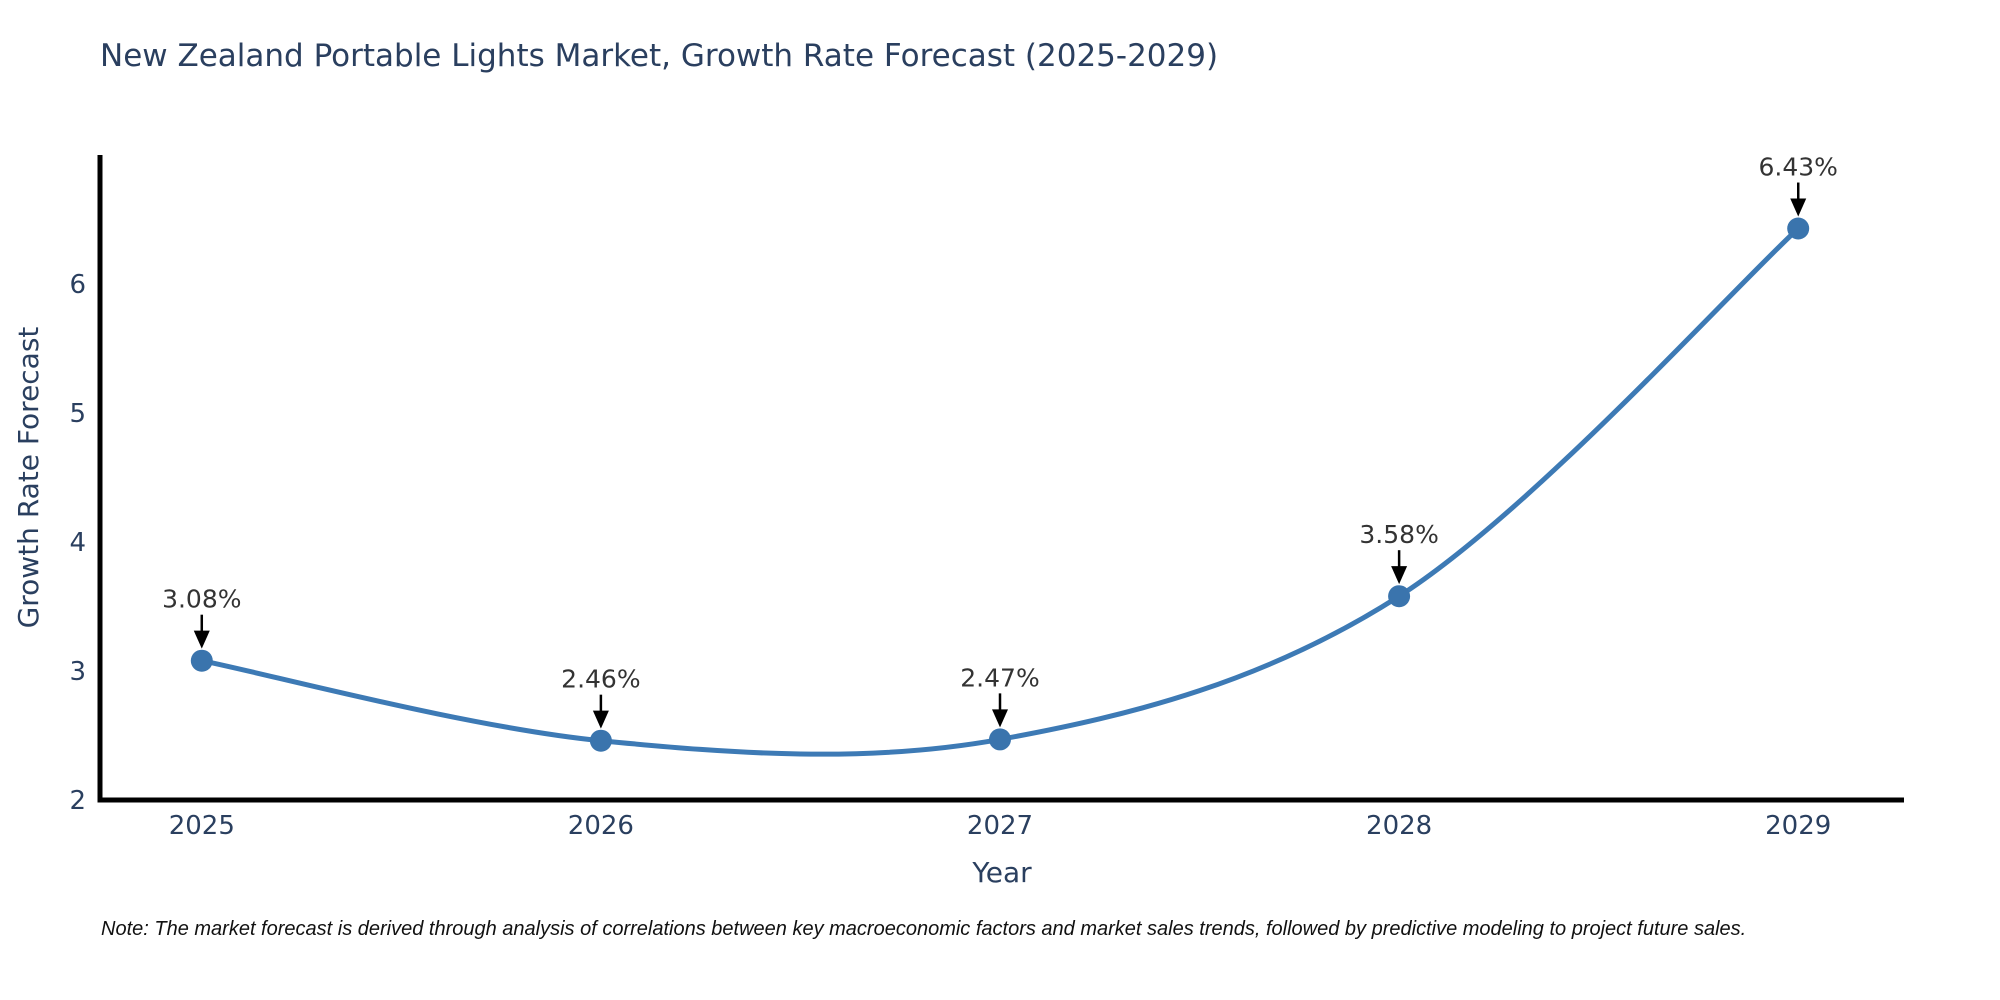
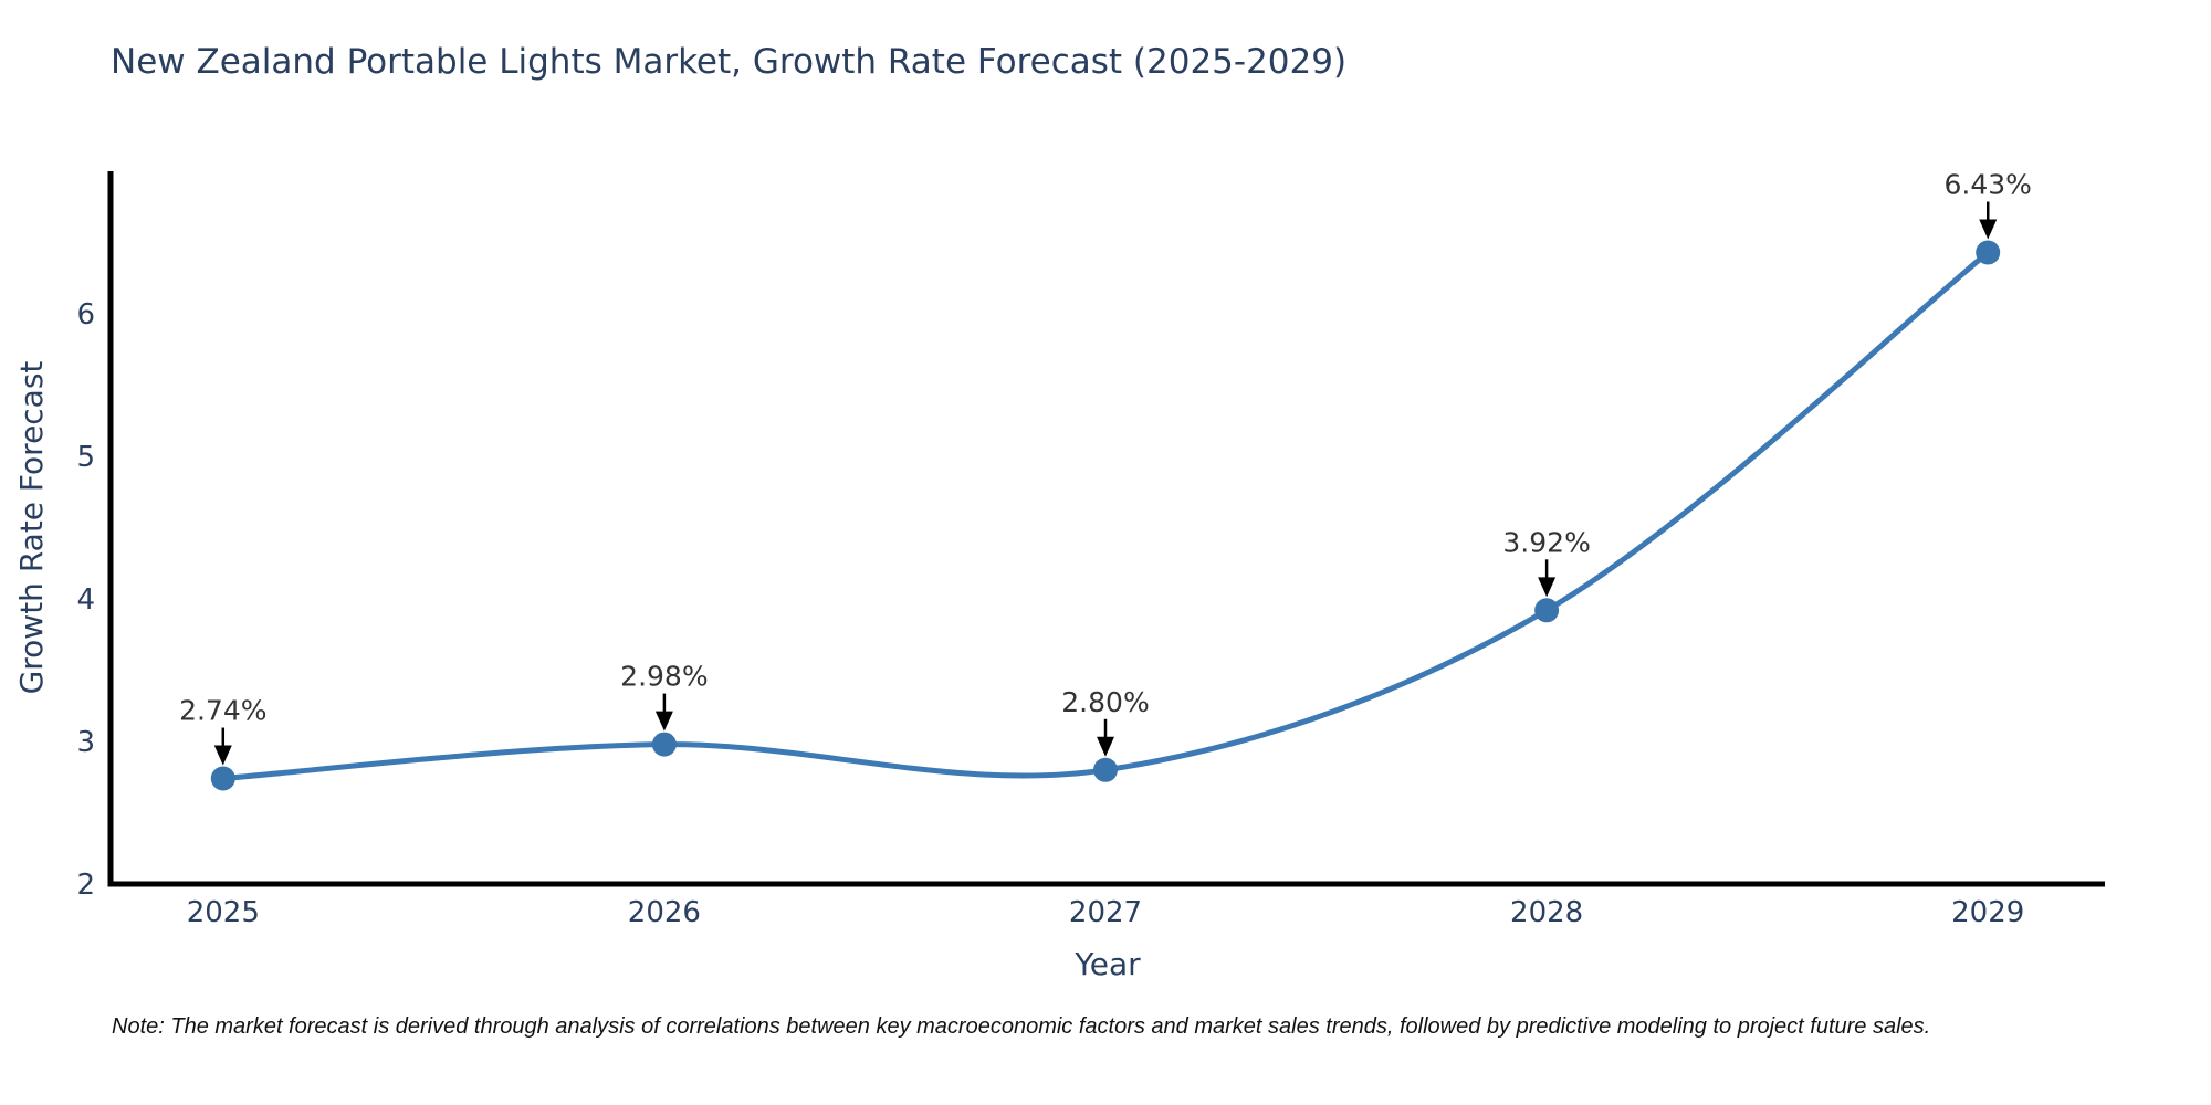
2025: 3.08% -> 2.74%
2026: 2.46% -> 2.98%
2027: 2.47% -> 2.80%
2028: 3.58% -> 3.92%
